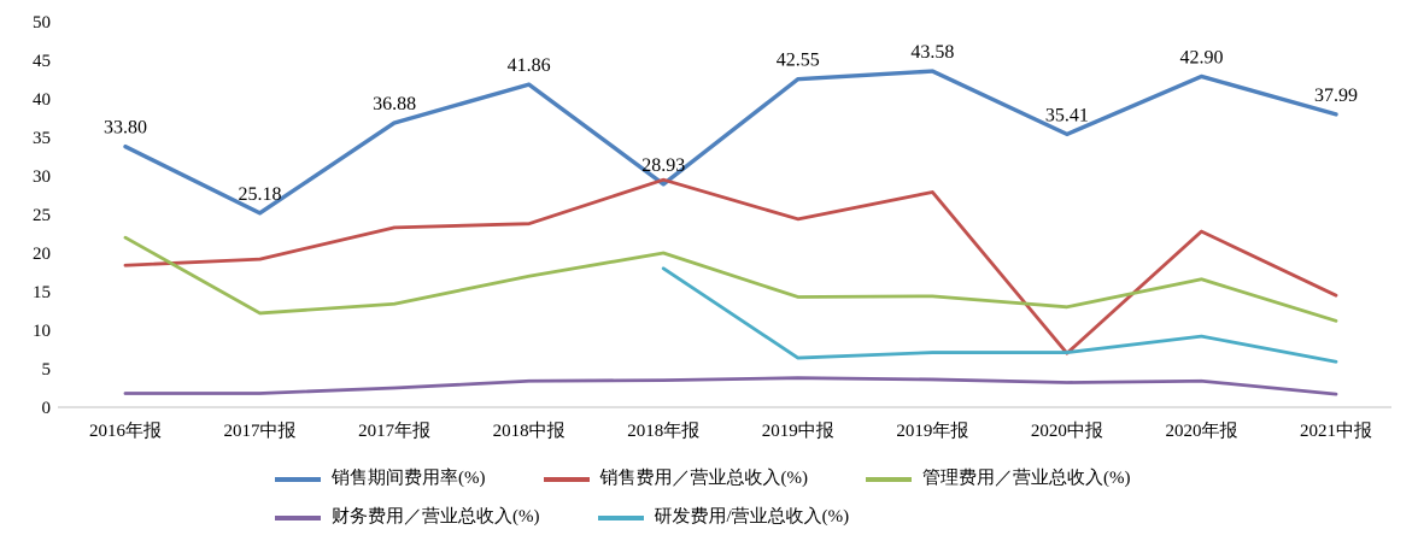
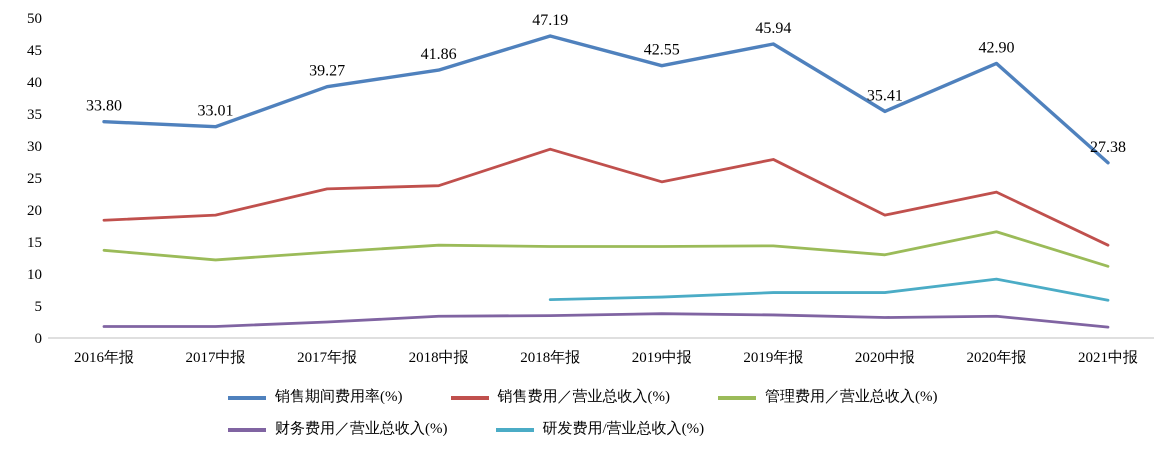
管理费用／营业总收入(%)/2016年报: 22 -> 14
销售期间费用率(%)/2017中报: 25.18 -> 33.01
销售期间费用率(%)/2017年报: 36.88 -> 39.27
管理费用／营业总收入(%)/2018中报: 17 -> 14
销售期间费用率(%)/2018年报: 28.93 -> 47.19
管理费用／营业总收入(%)/2018年报: 20 -> 14
研发费用/营业总收入(%)/2018年报: 18 -> 6
销售期间费用率(%)/2019年报: 43.58 -> 45.94
销售费用／营业总收入(%)/2020中报: 7 -> 19
销售期间费用率(%)/2021中报: 37.99 -> 27.38
